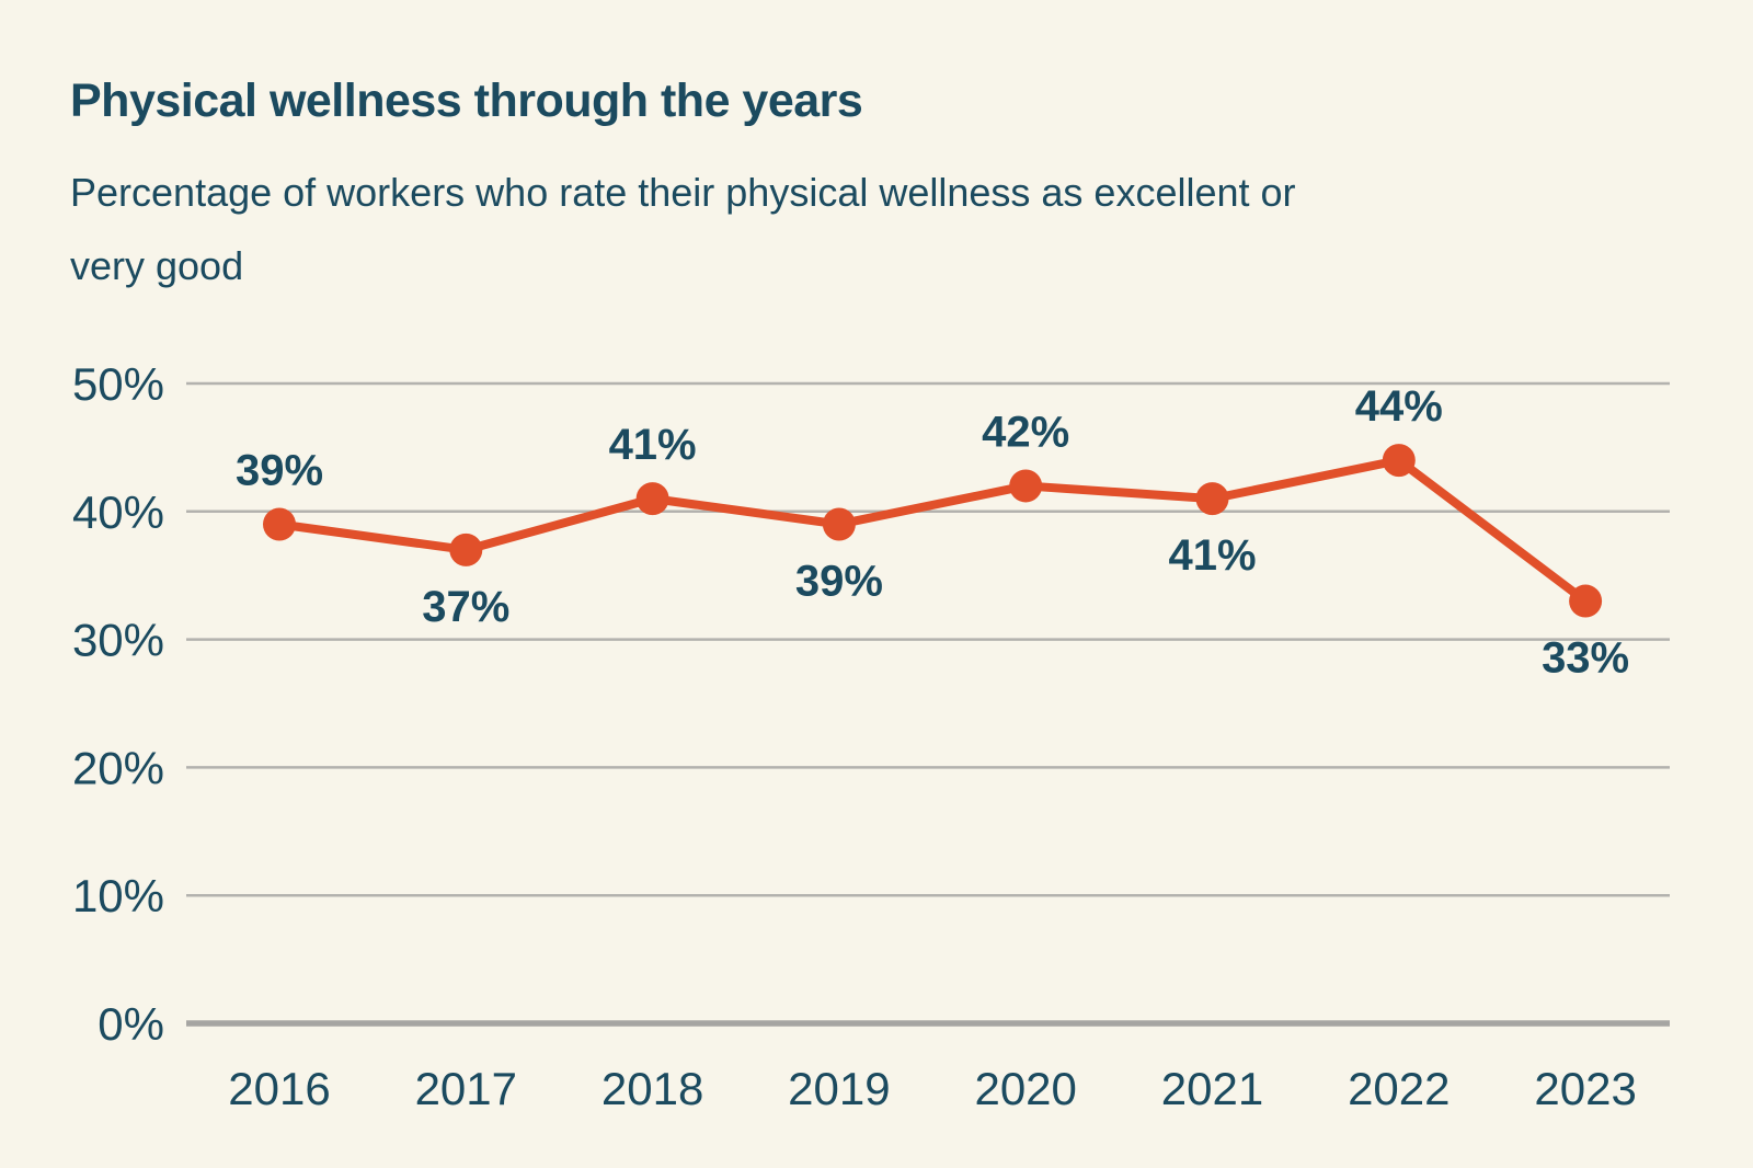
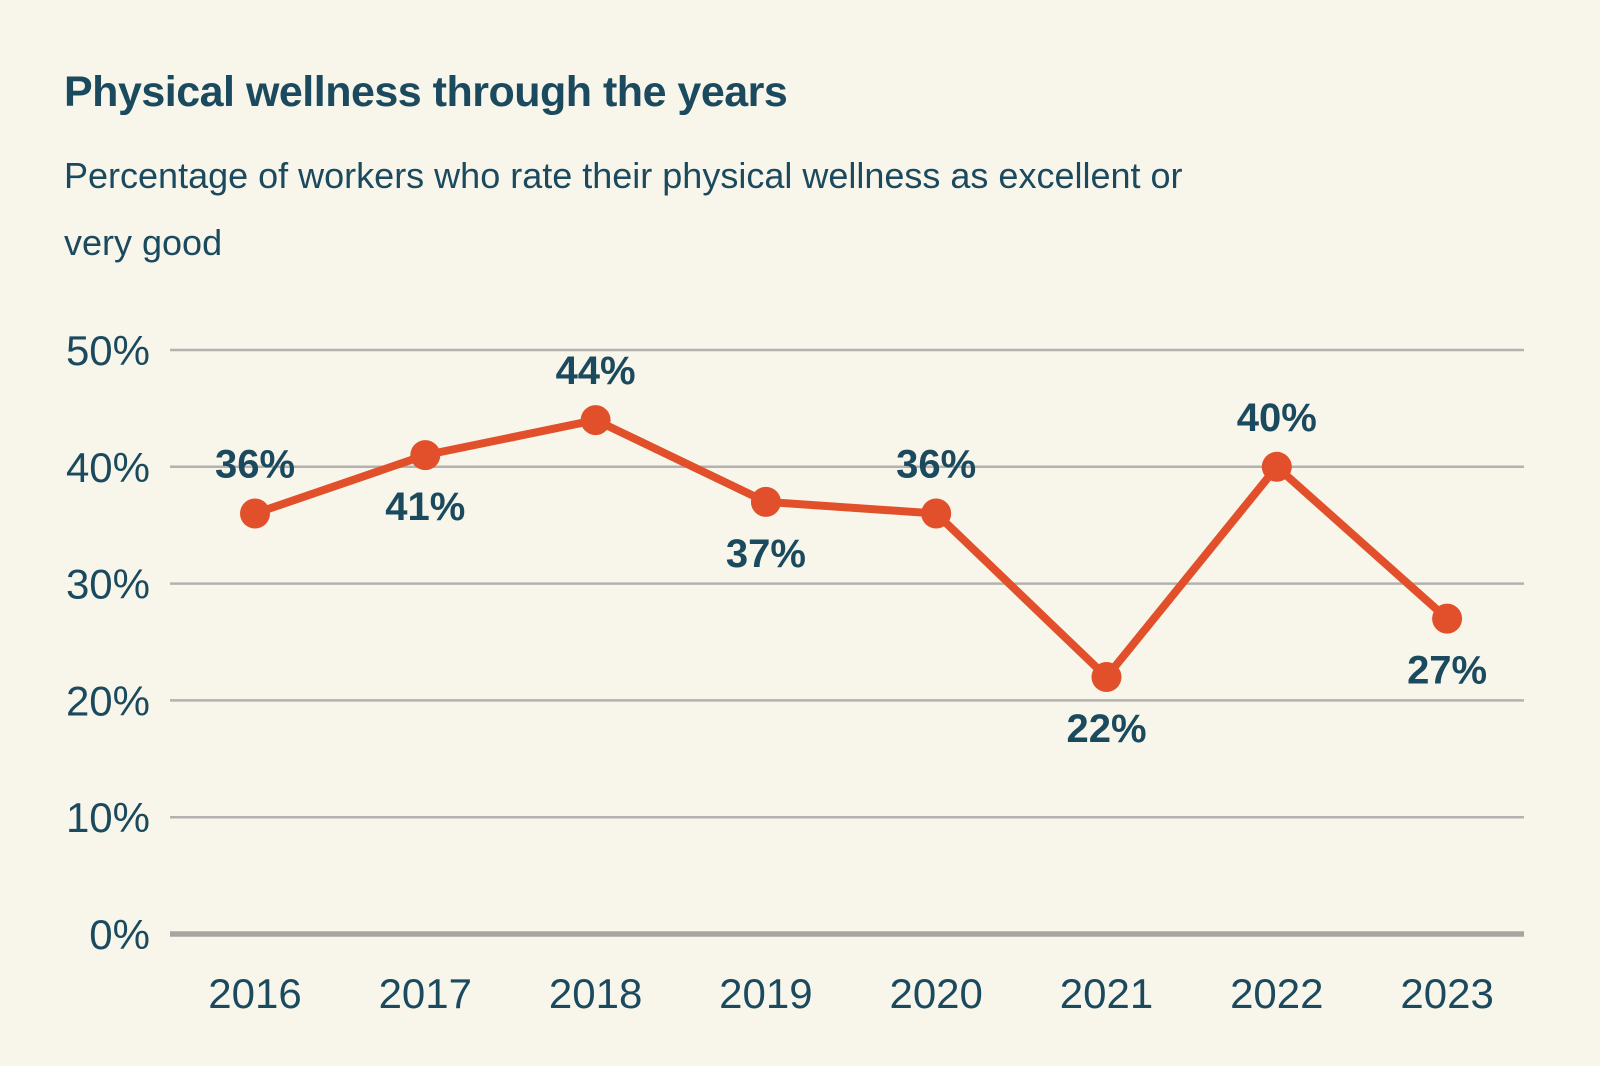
2016: 39% -> 36%
2017: 37% -> 41%
2018: 41% -> 44%
2019: 39% -> 37%
2020: 42% -> 36%
2021: 41% -> 22%
2022: 44% -> 40%
2023: 33% -> 27%
